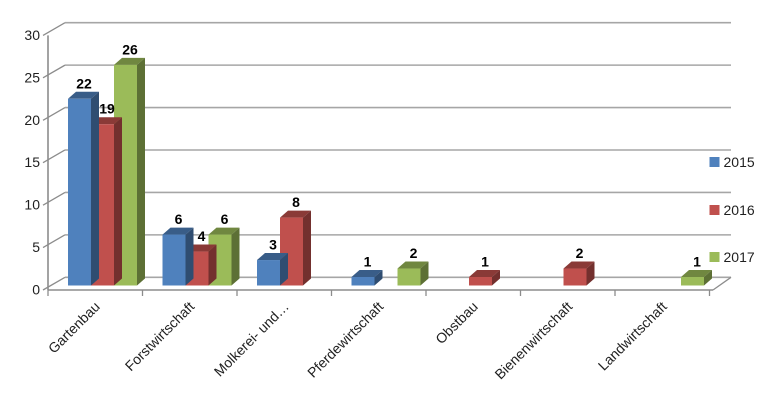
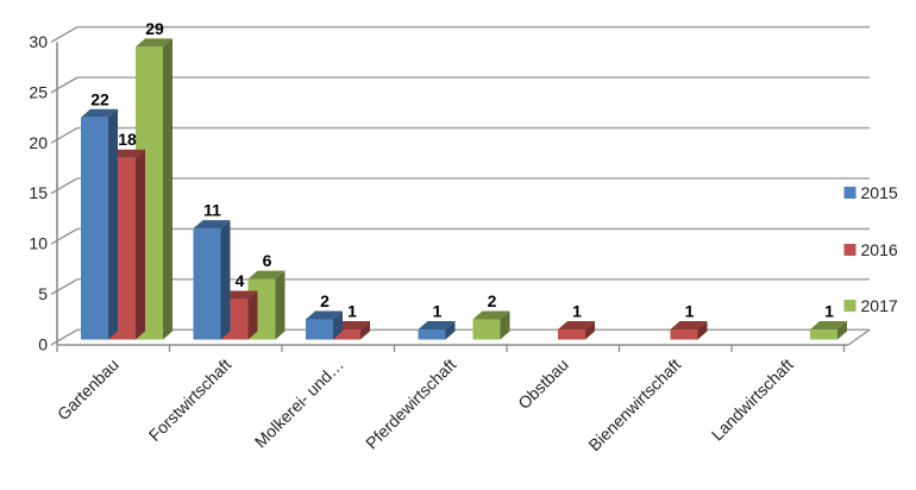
2016/Gartenbau: 19 -> 18
2017/Gartenbau: 26 -> 29
2015/Forstwirtschaft: 6 -> 11
2015/Molkerei- und…: 3 -> 2
2016/Molkerei- und…: 8 -> 1
2016/Bienenwirtschaft: 2 -> 1
